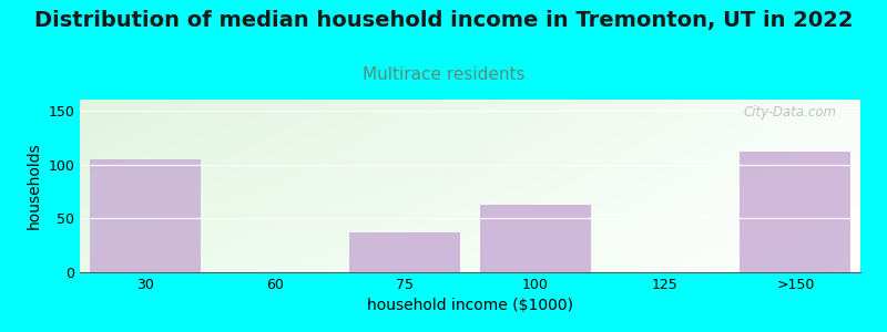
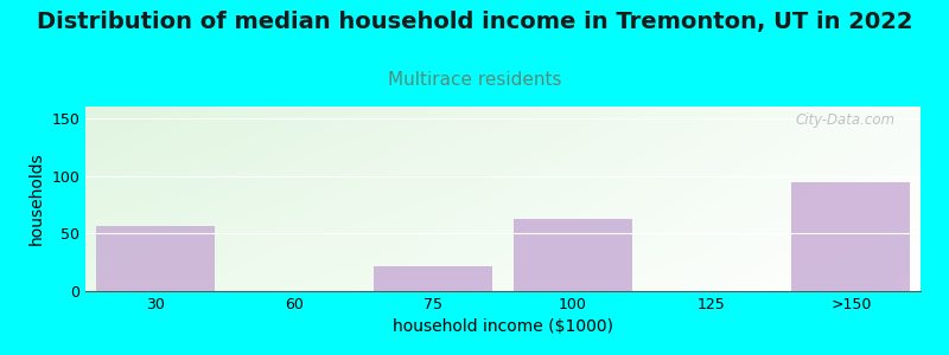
30: 105 -> 56
75: 37 -> 22
>150: 112 -> 94
